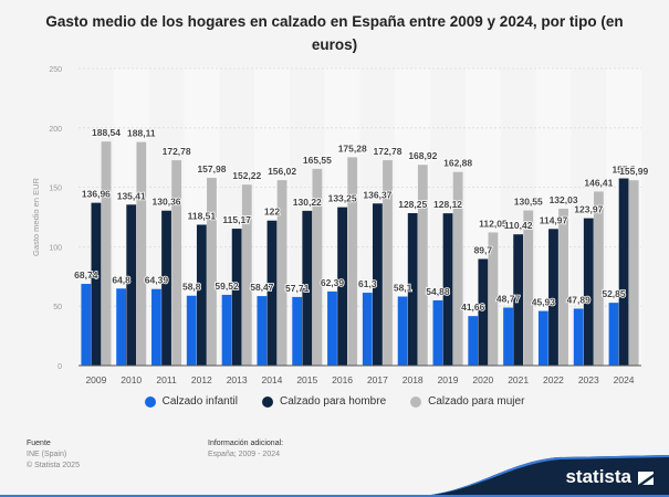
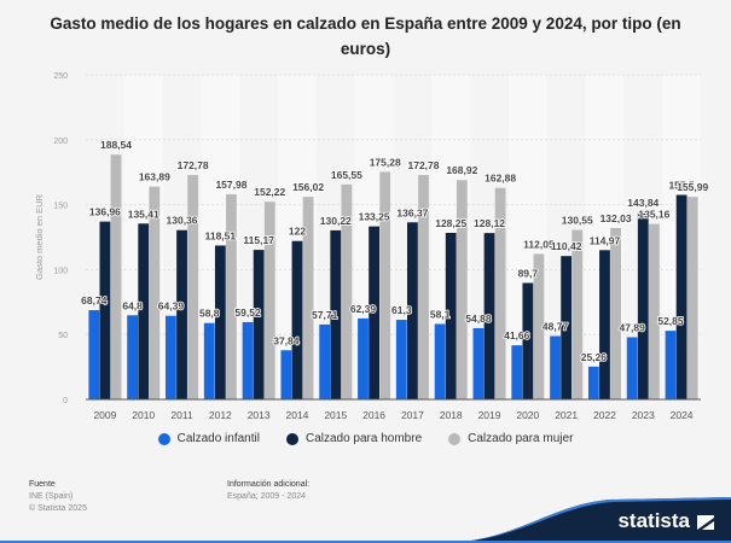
Calzado para mujer/2010: 188,11 -> 163,89
Calzado infantil/2014: 58,47 -> 37,84
Calzado infantil/2022: 45,93 -> 25,26
Calzado para hombre/2023: 123,97 -> 143,84
Calzado para mujer/2023: 146,41 -> 135,16
